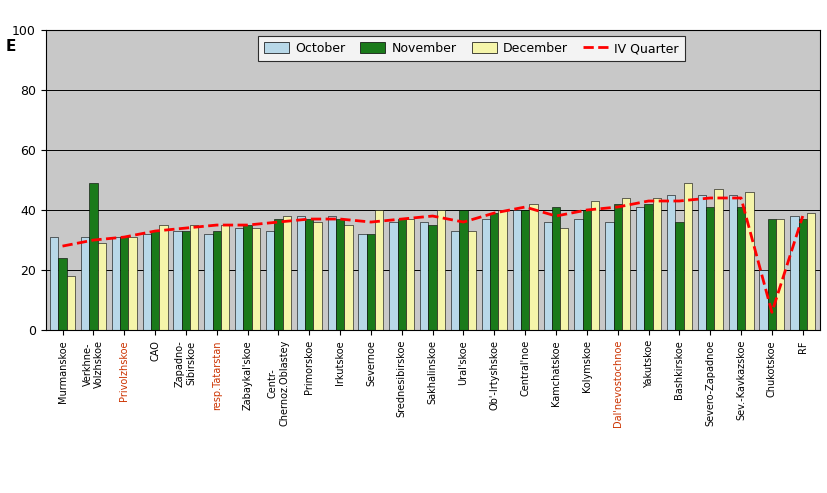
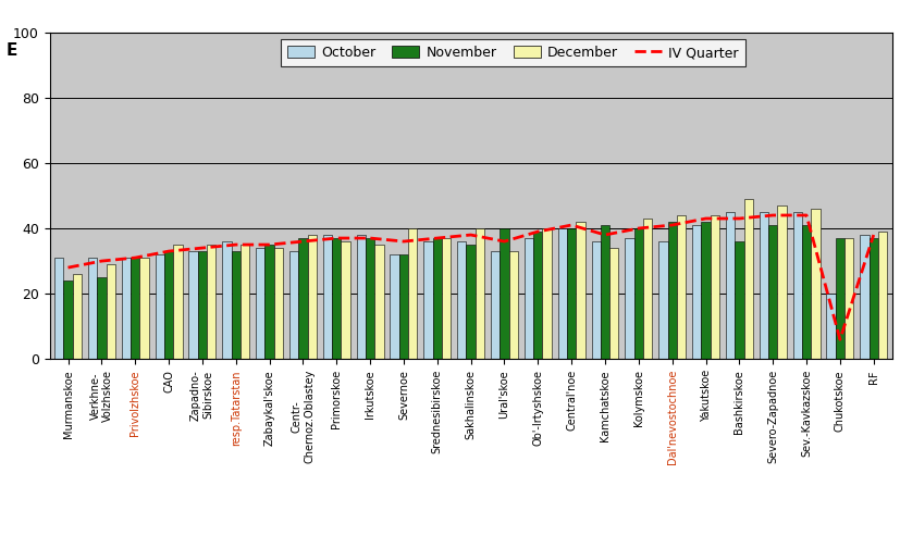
December/Murmanskoe: 18 -> 26
November/Verkhne- Volzhskoe: 49 -> 25
October/resp.Tatarstan: 32 -> 36
